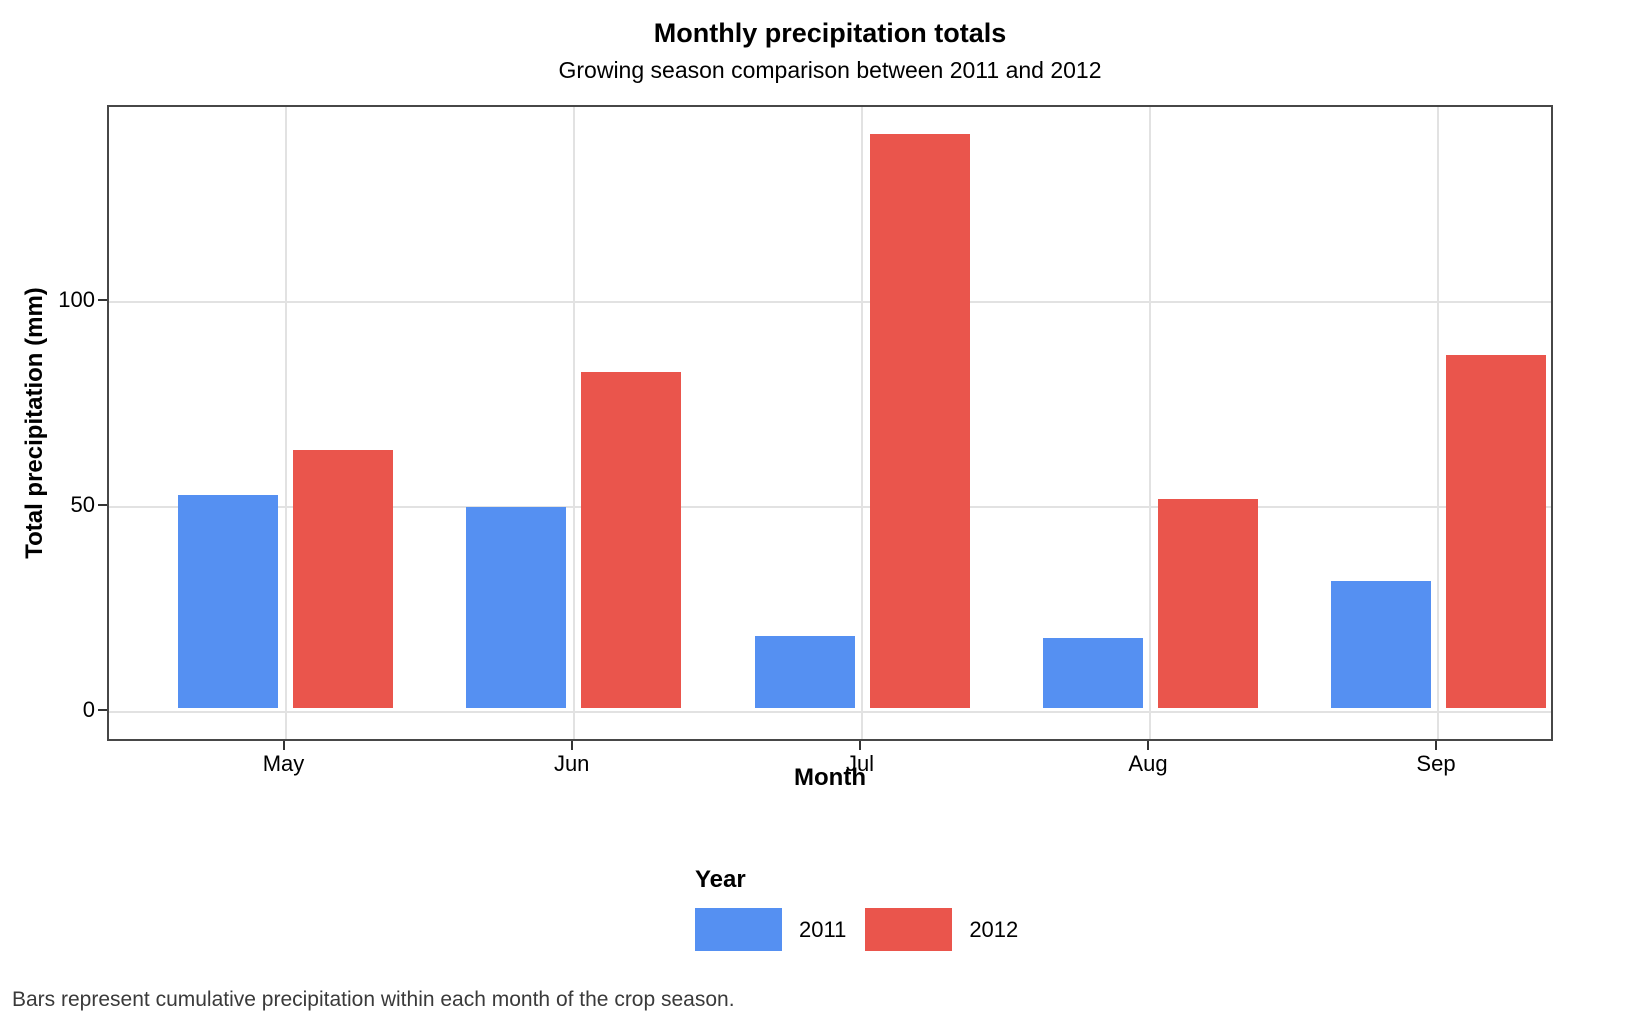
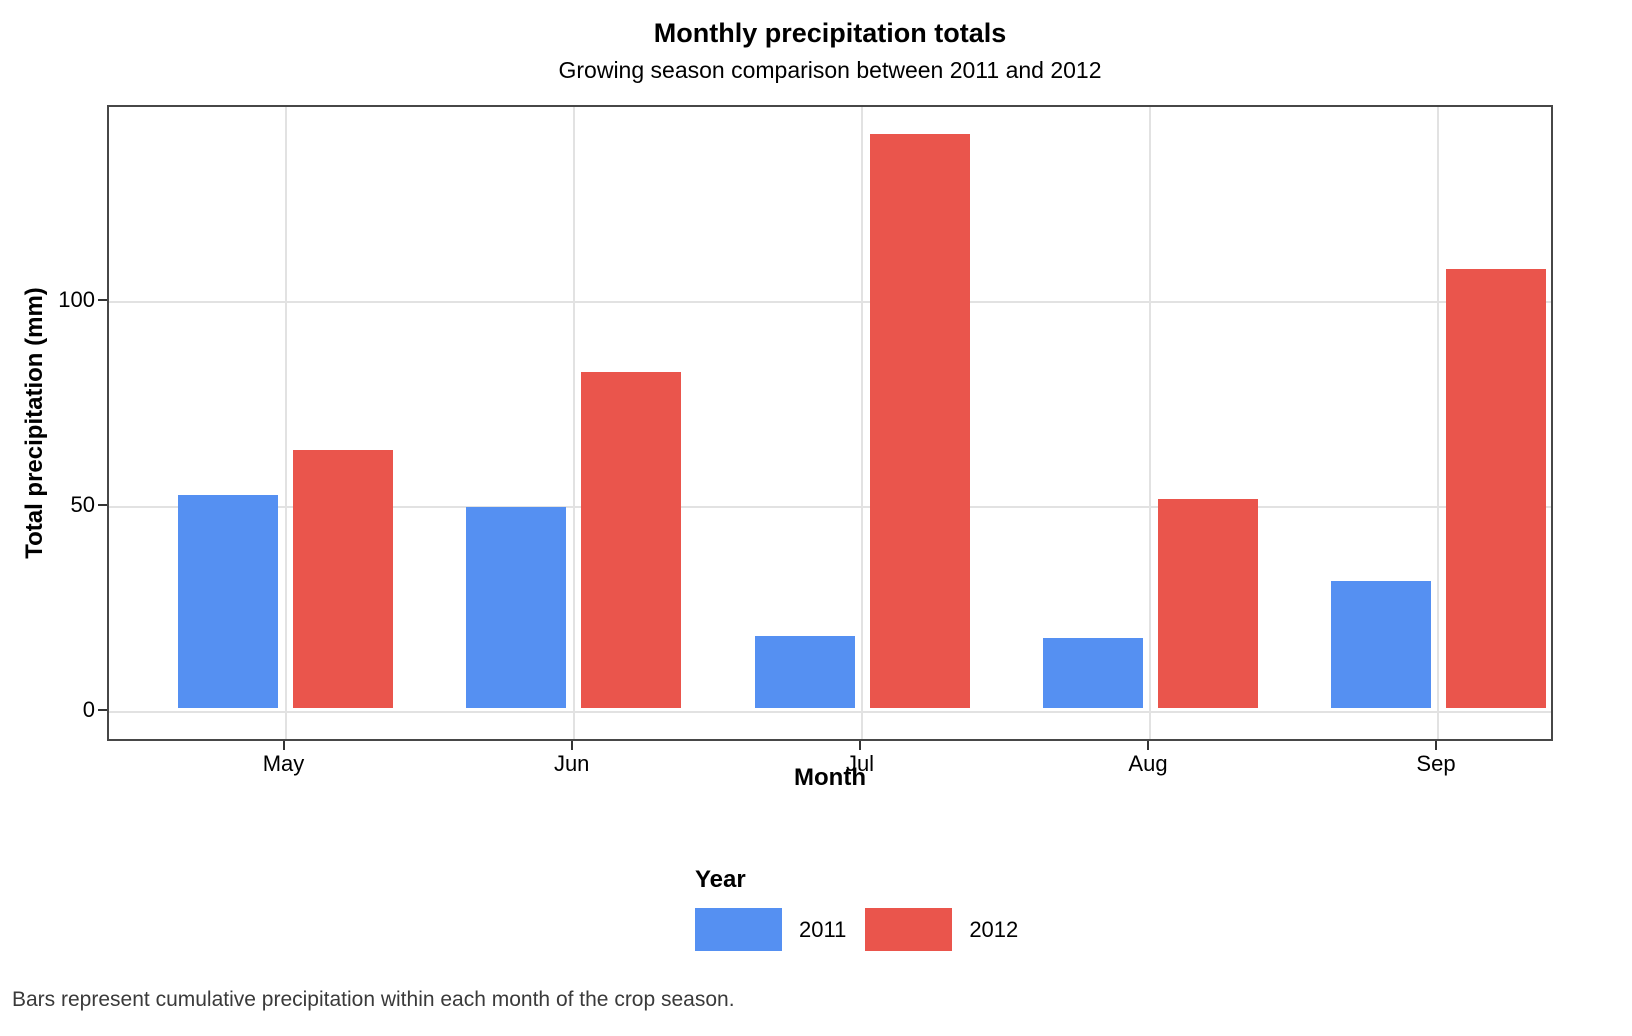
2012/Sep: 86 -> 107
